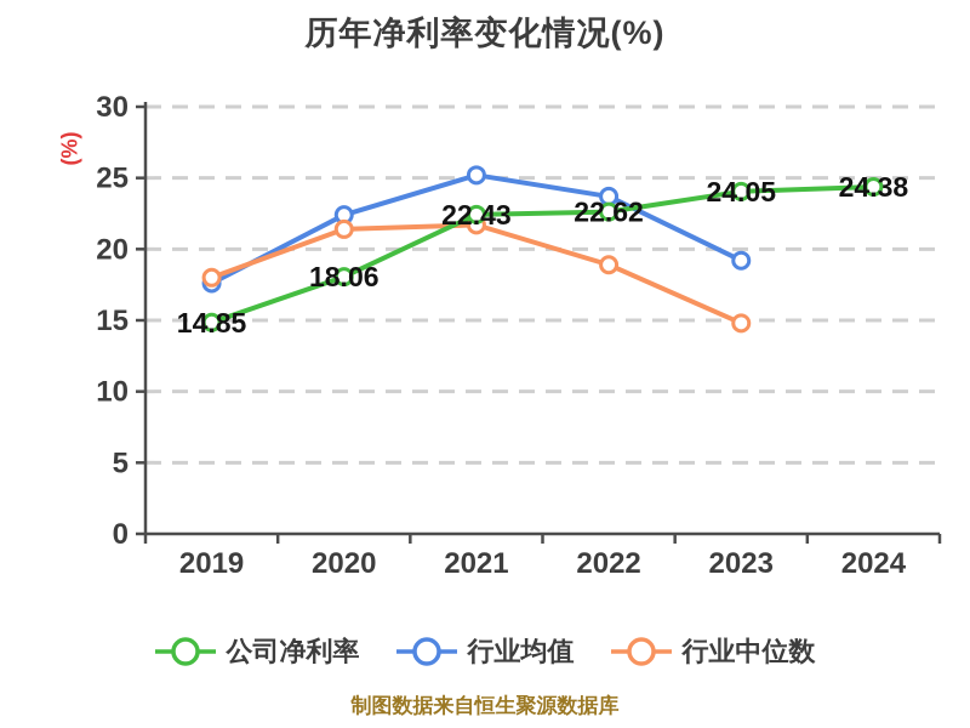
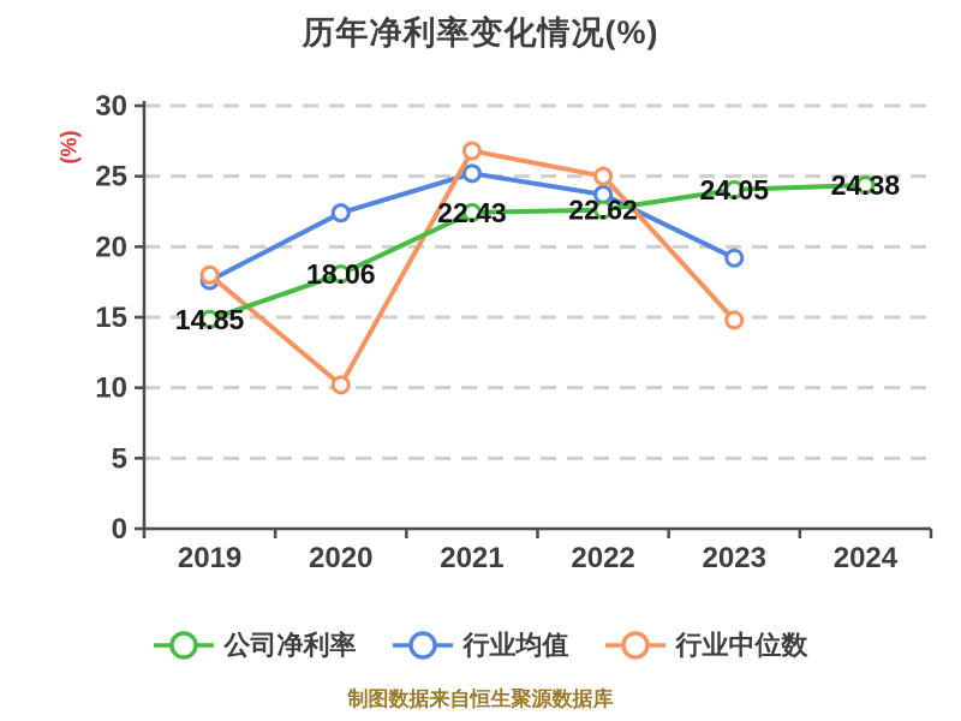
行业中位数/2020: 21.4 -> 10.2
行业中位数/2021: 21.7 -> 26.8
行业中位数/2022: 18.9 -> 25.0
